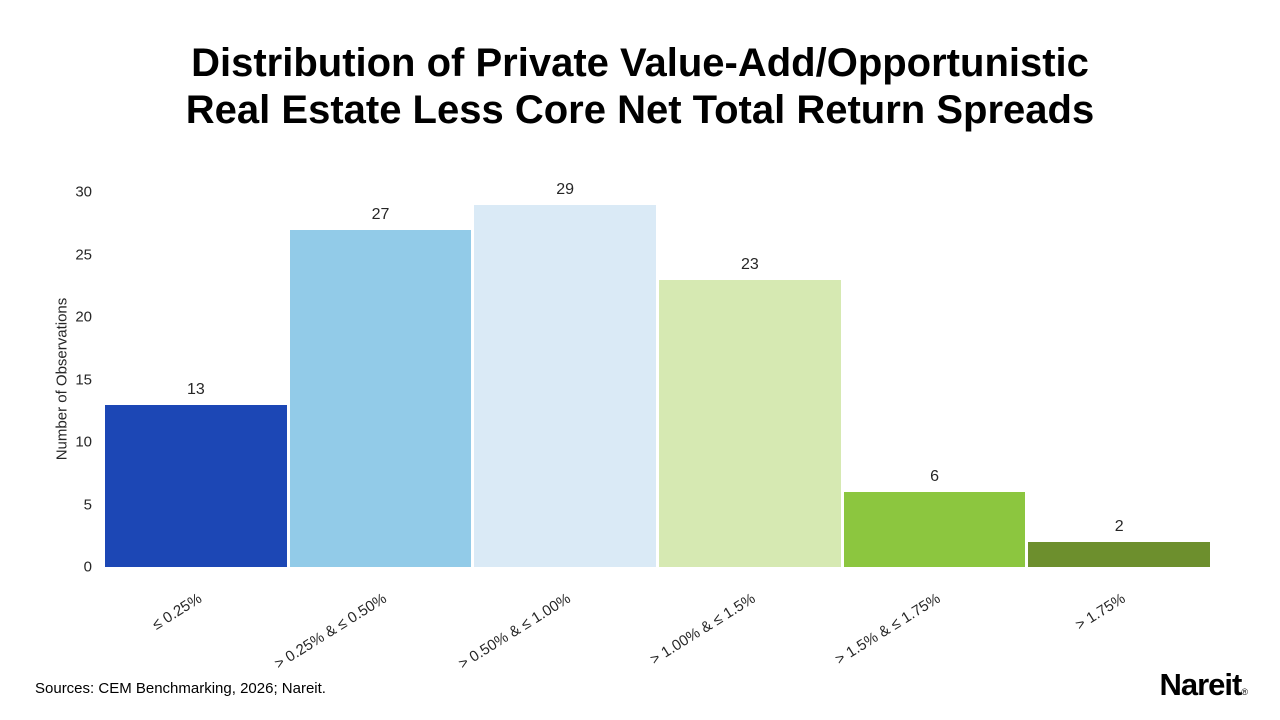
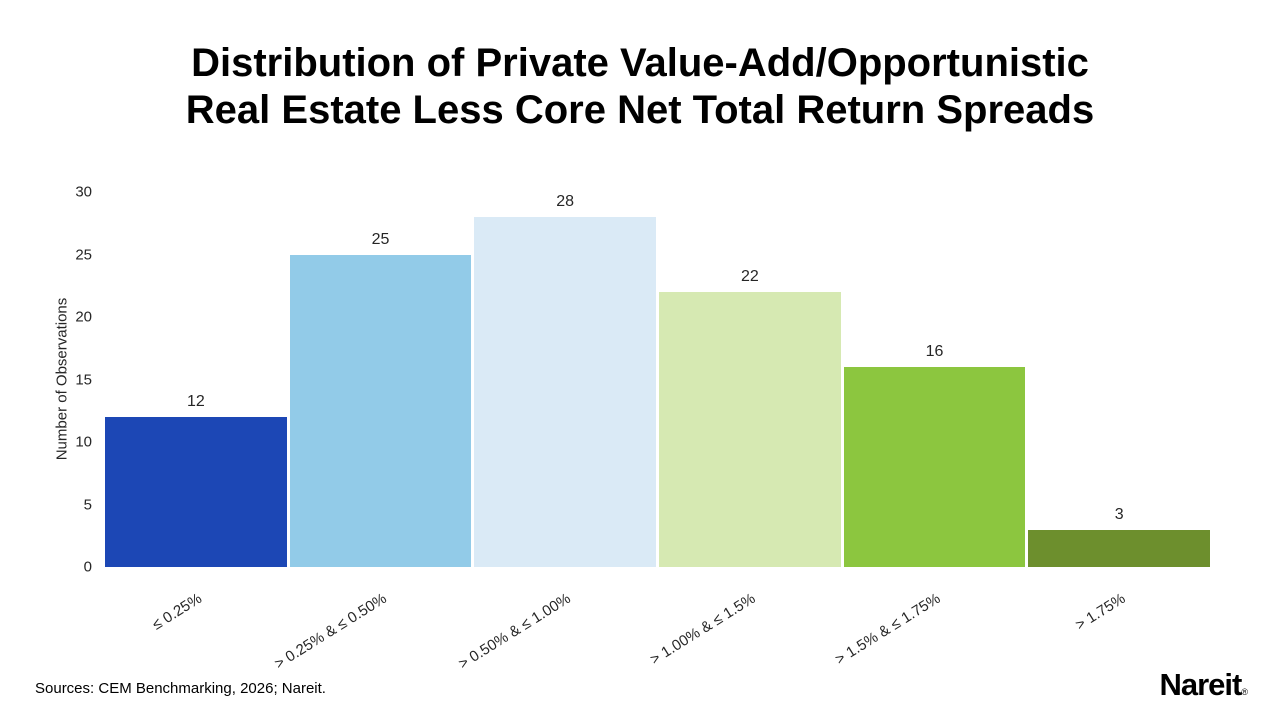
≤ 0.25%: 13 -> 12
> 0.25% & ≤ 0.50%: 27 -> 25
> 0.50% & ≤ 1.00%: 29 -> 28
> 1.00% & ≤ 1.5%: 23 -> 22
> 1.5% & ≤ 1.75%: 6 -> 16
> 1.75%: 2 -> 3
